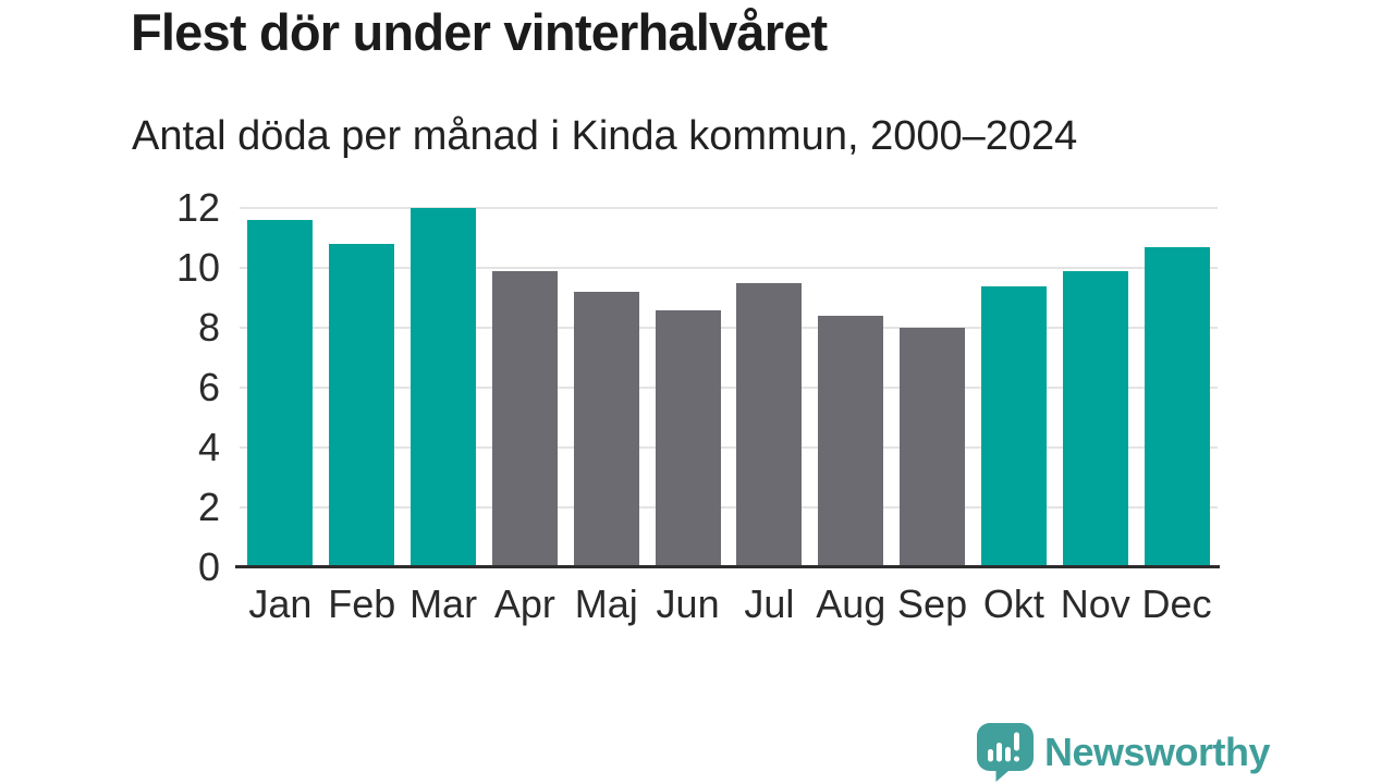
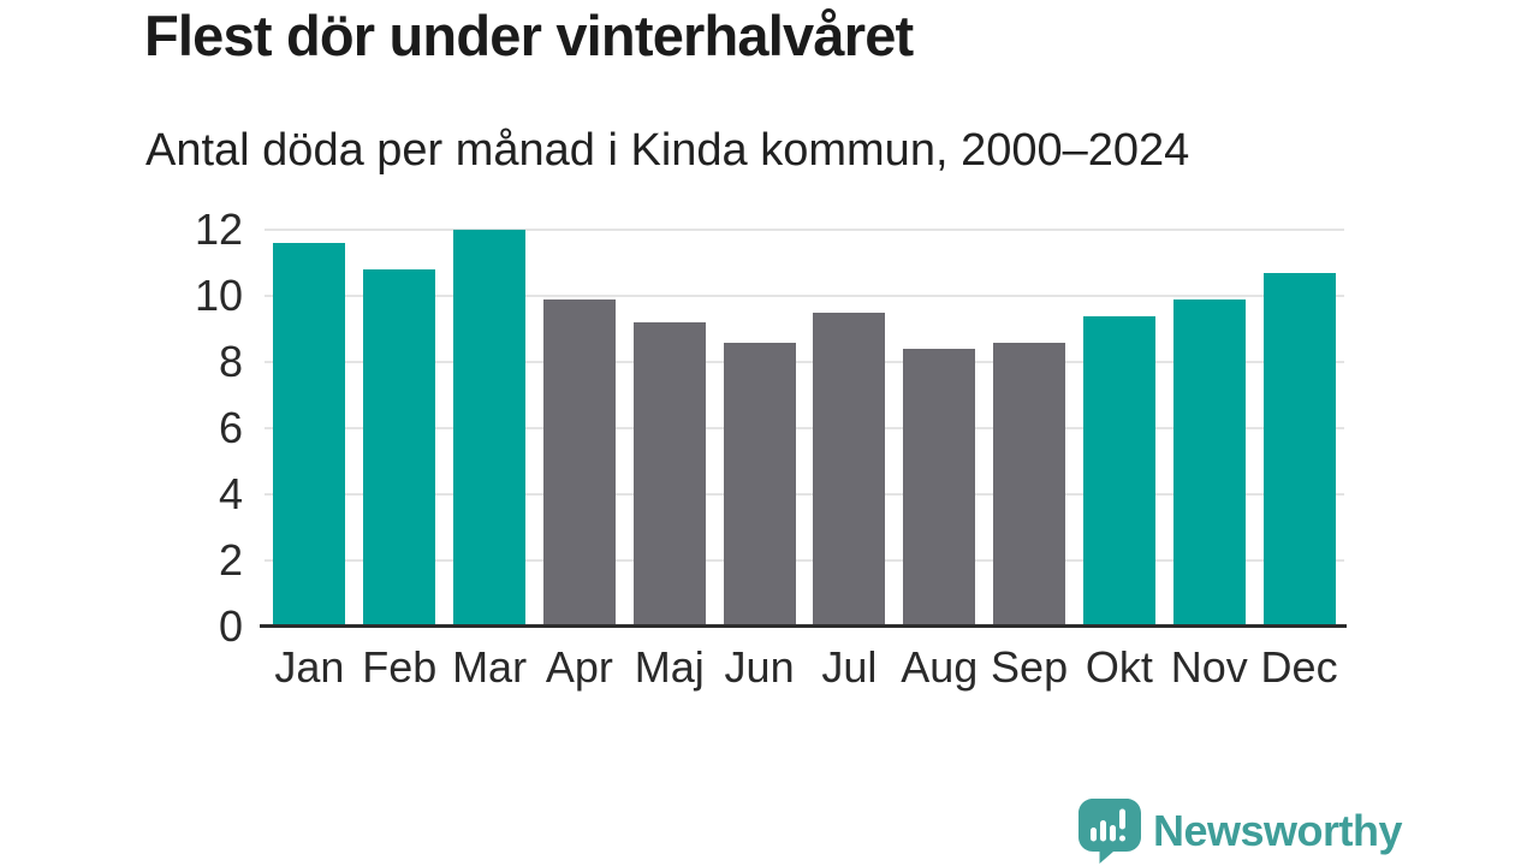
Sep: 8.0 -> 8.6
